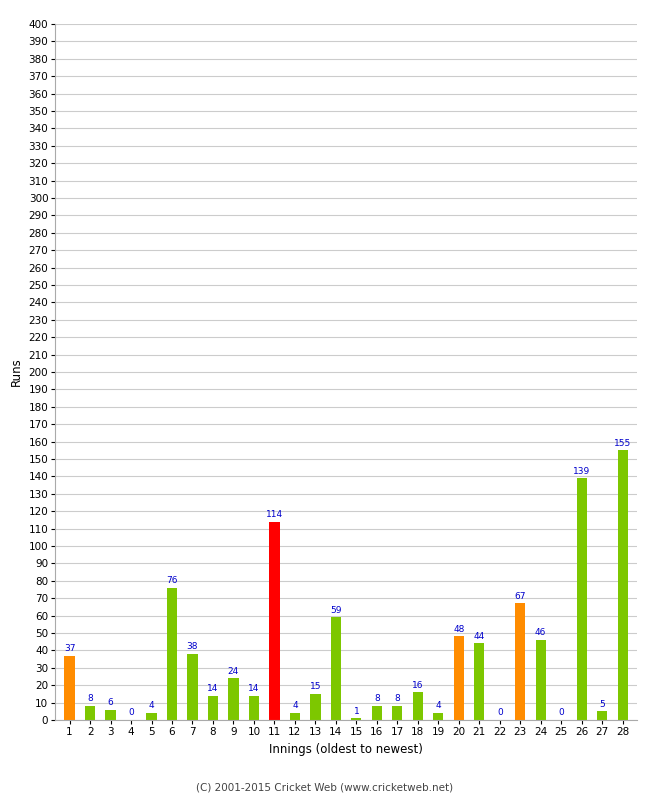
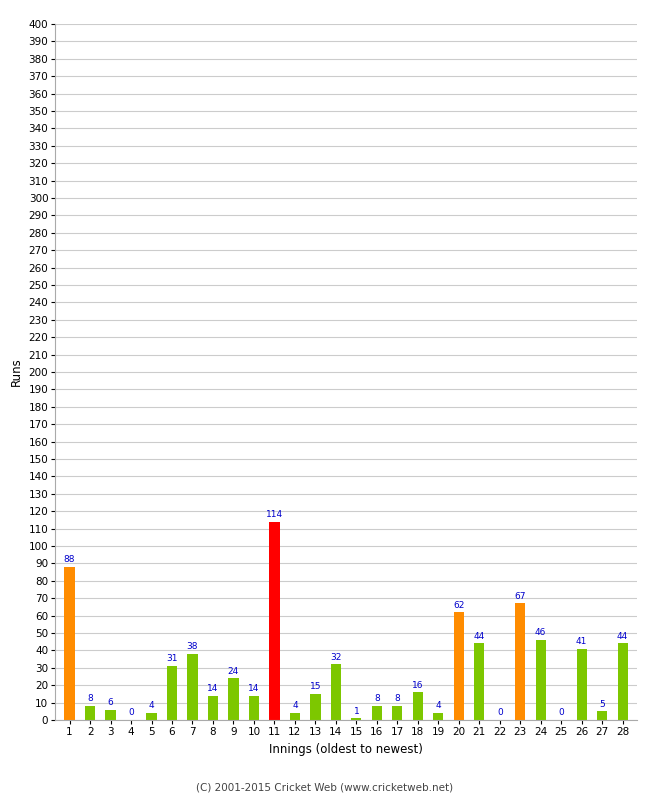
1: 37 -> 88
6: 76 -> 31
14: 59 -> 32
20: 48 -> 62
26: 139 -> 41
28: 155 -> 44
